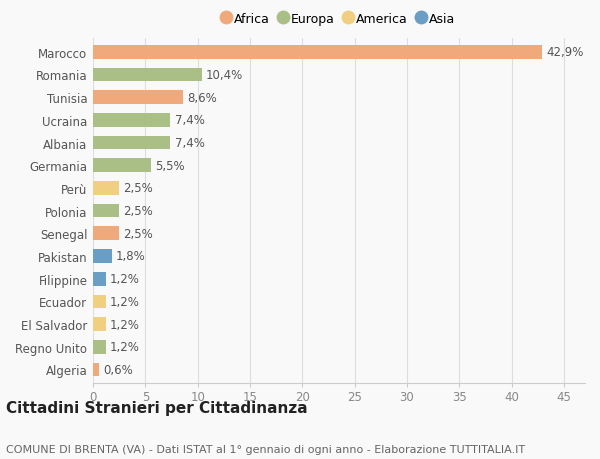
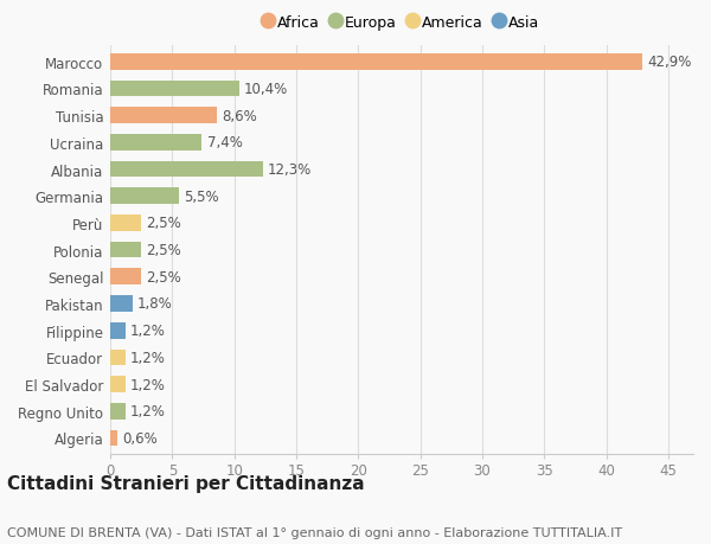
Albania: 7,4% -> 12,3%
